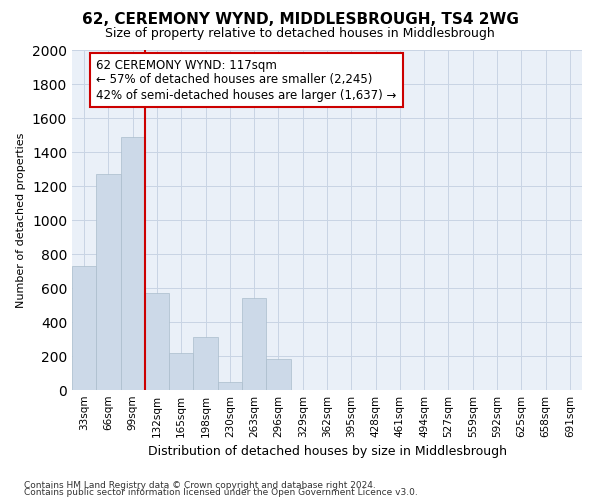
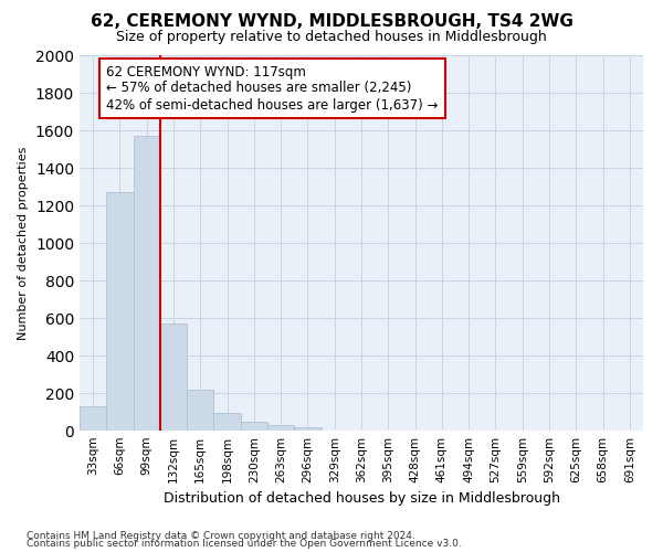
33sqm: 730 -> 130
99sqm: 1490 -> 1570
198sqm: 310 -> 100
263sqm: 540 -> 30
296sqm: 180 -> 20
